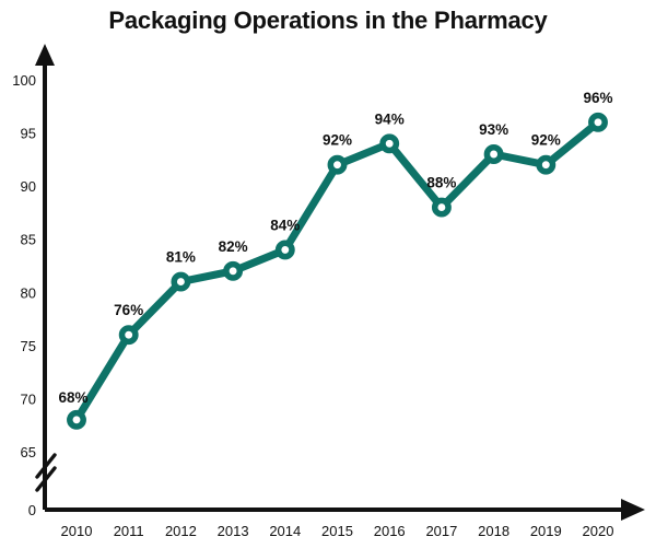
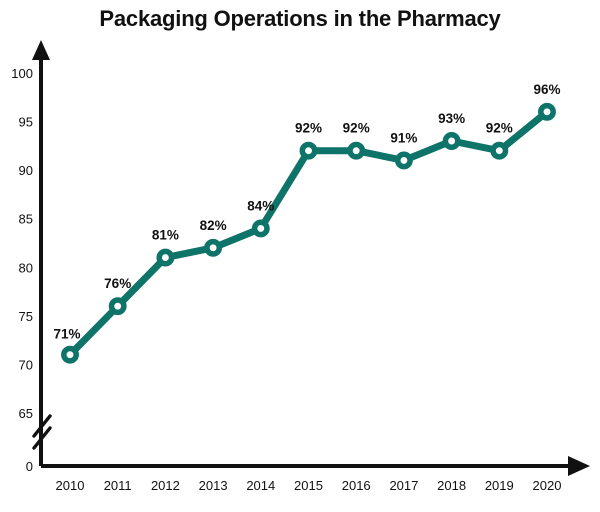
2010: 68% -> 71%
2016: 94% -> 92%
2017: 88% -> 91%
